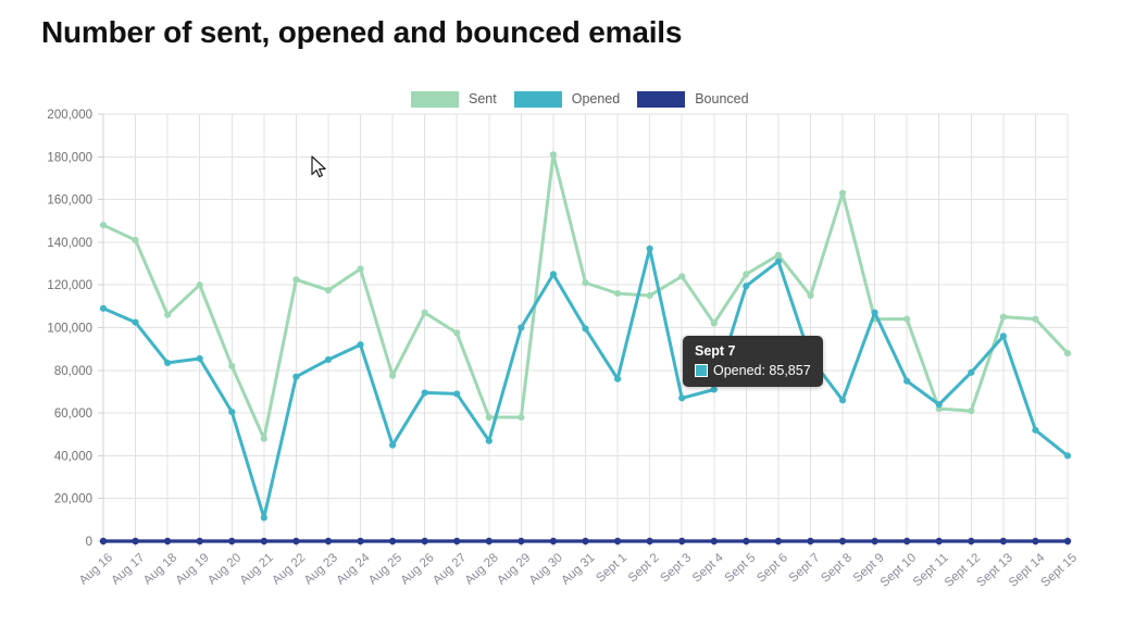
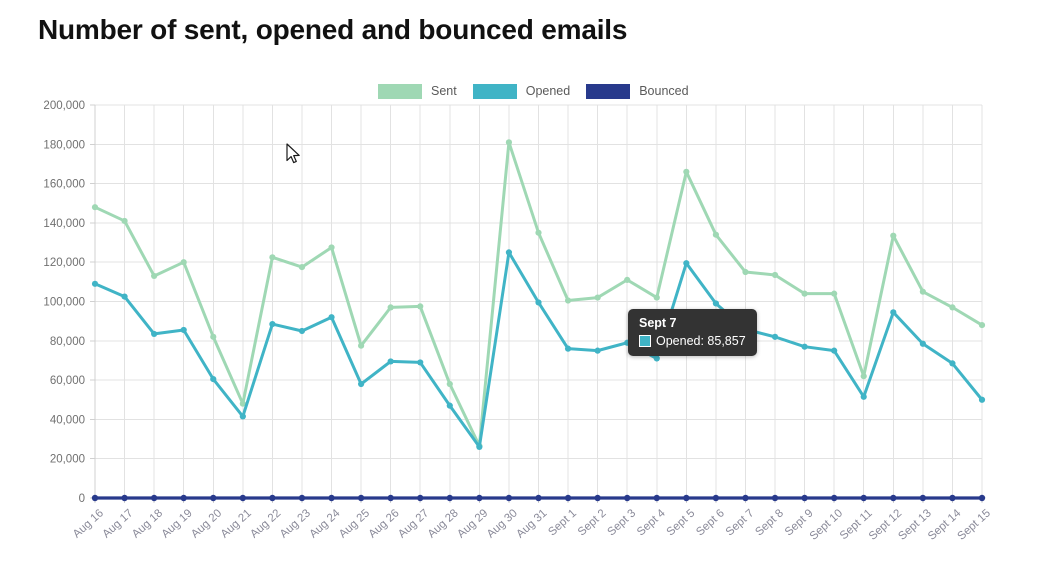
Sent/Aug 18: 106000 -> 113000
Opened/Aug 21: 11000 -> 42000
Opened/Aug 22: 77000 -> 88000
Opened/Aug 25: 45000 -> 58000
Sent/Aug 26: 107000 -> 97000
Sent/Aug 29: 58000 -> 26000
Opened/Aug 29: 100000 -> 26000
Sent/Aug 31: 121000 -> 135000
Sent/Sept 1: 116000 -> 100000
Sent/Sept 2: 115000 -> 102000
Opened/Sept 2: 137000 -> 75000
Sent/Sept 3: 124000 -> 111000
Opened/Sept 3: 67000 -> 79000
Sent/Sept 5: 125000 -> 166000
Opened/Sept 6: 131000 -> 99000
Sent/Sept 8: 163000 -> 114000
Opened/Sept 8: 66000 -> 82000
Opened/Sept 9: 107000 -> 77000
Opened/Sept 11: 64000 -> 52000
Sent/Sept 12: 61000 -> 134000
Opened/Sept 12: 79000 -> 94000
Opened/Sept 13: 96000 -> 78000
Sent/Sept 14: 104000 -> 97000
Opened/Sept 14: 52000 -> 68000
Opened/Sept 15: 40000 -> 50000
